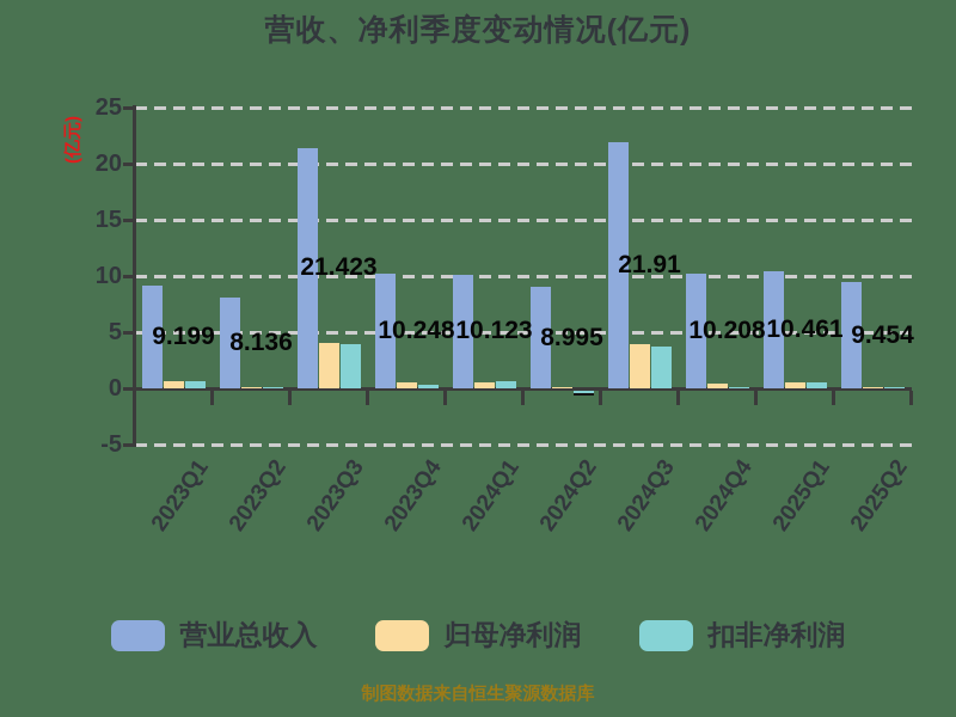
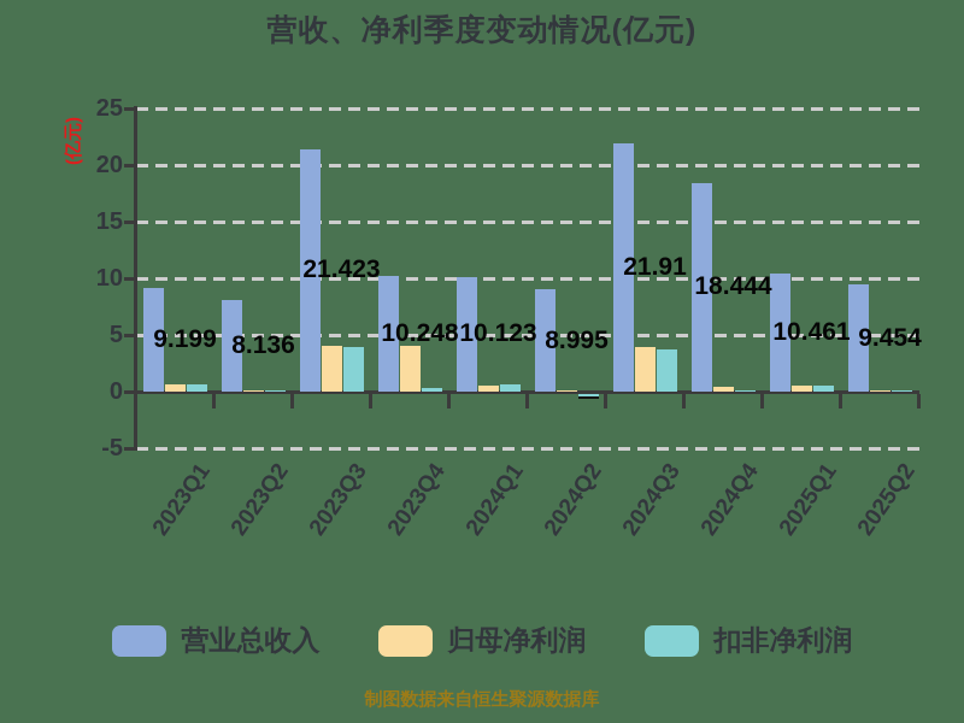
归母净利润/2023Q4: 1 -> 4
营业总收入/2024Q4: 10.208 -> 18.444
